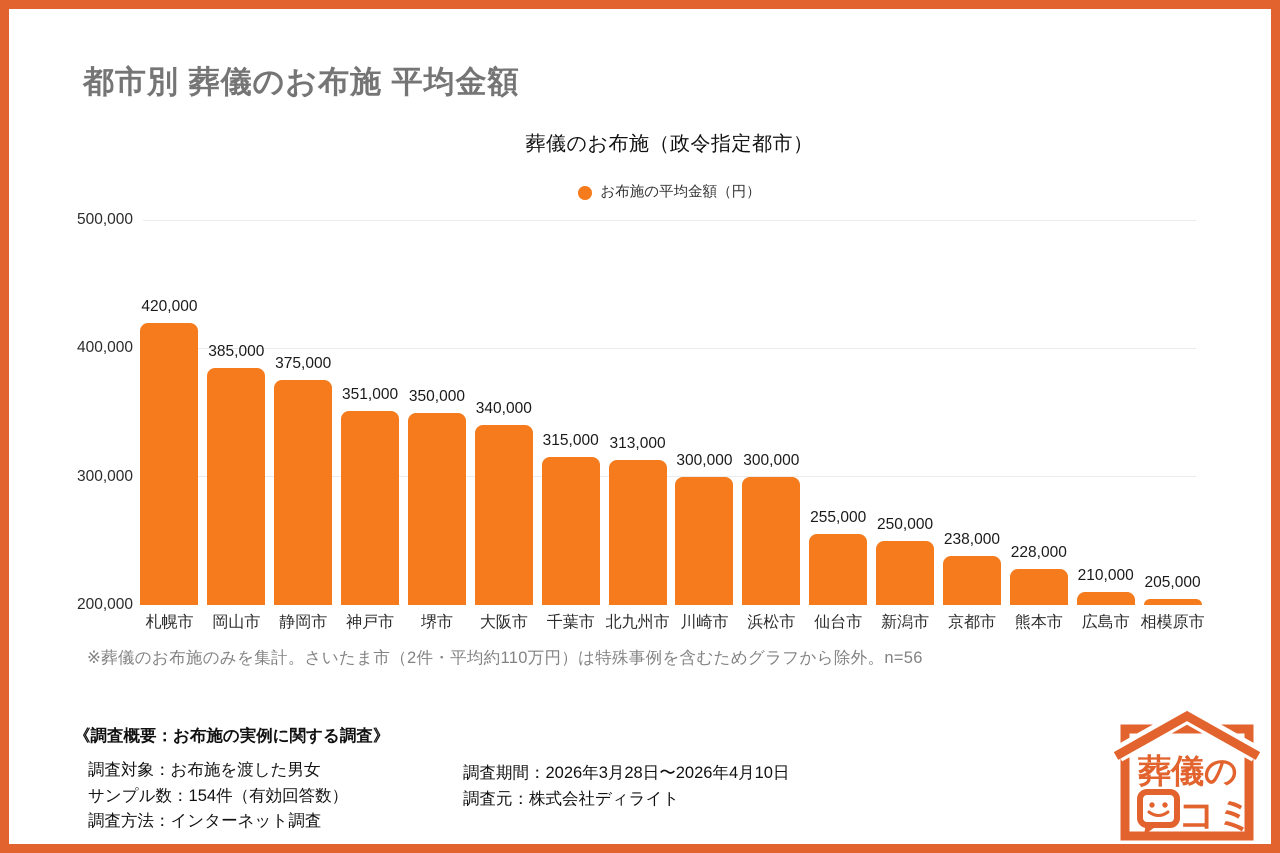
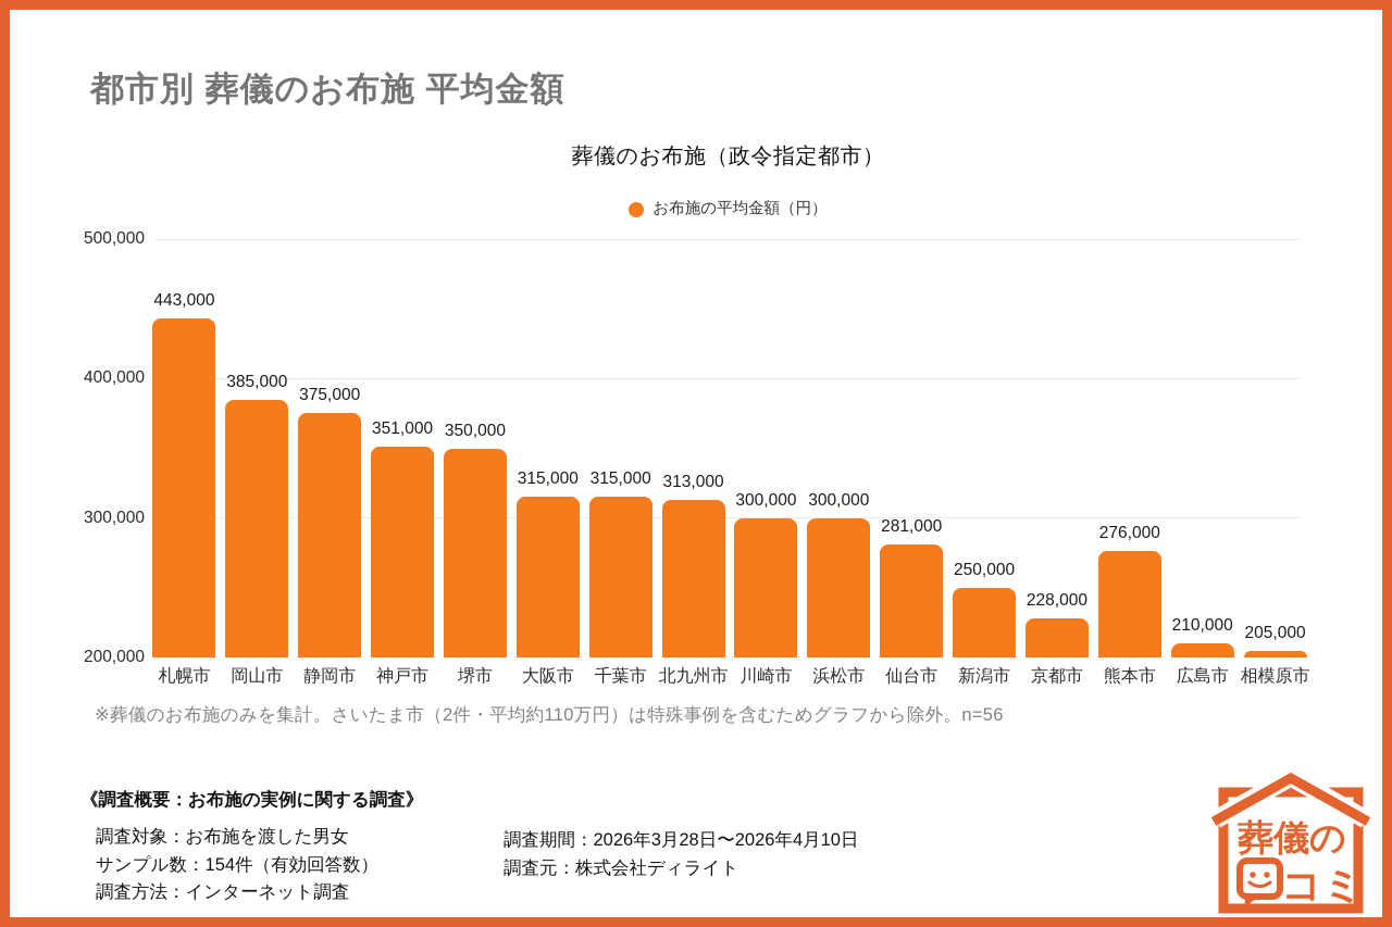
札幌市: 420,000 -> 443,000
大阪市: 340,000 -> 315,000
仙台市: 255,000 -> 281,000
京都市: 238,000 -> 228,000
熊本市: 228,000 -> 276,000
